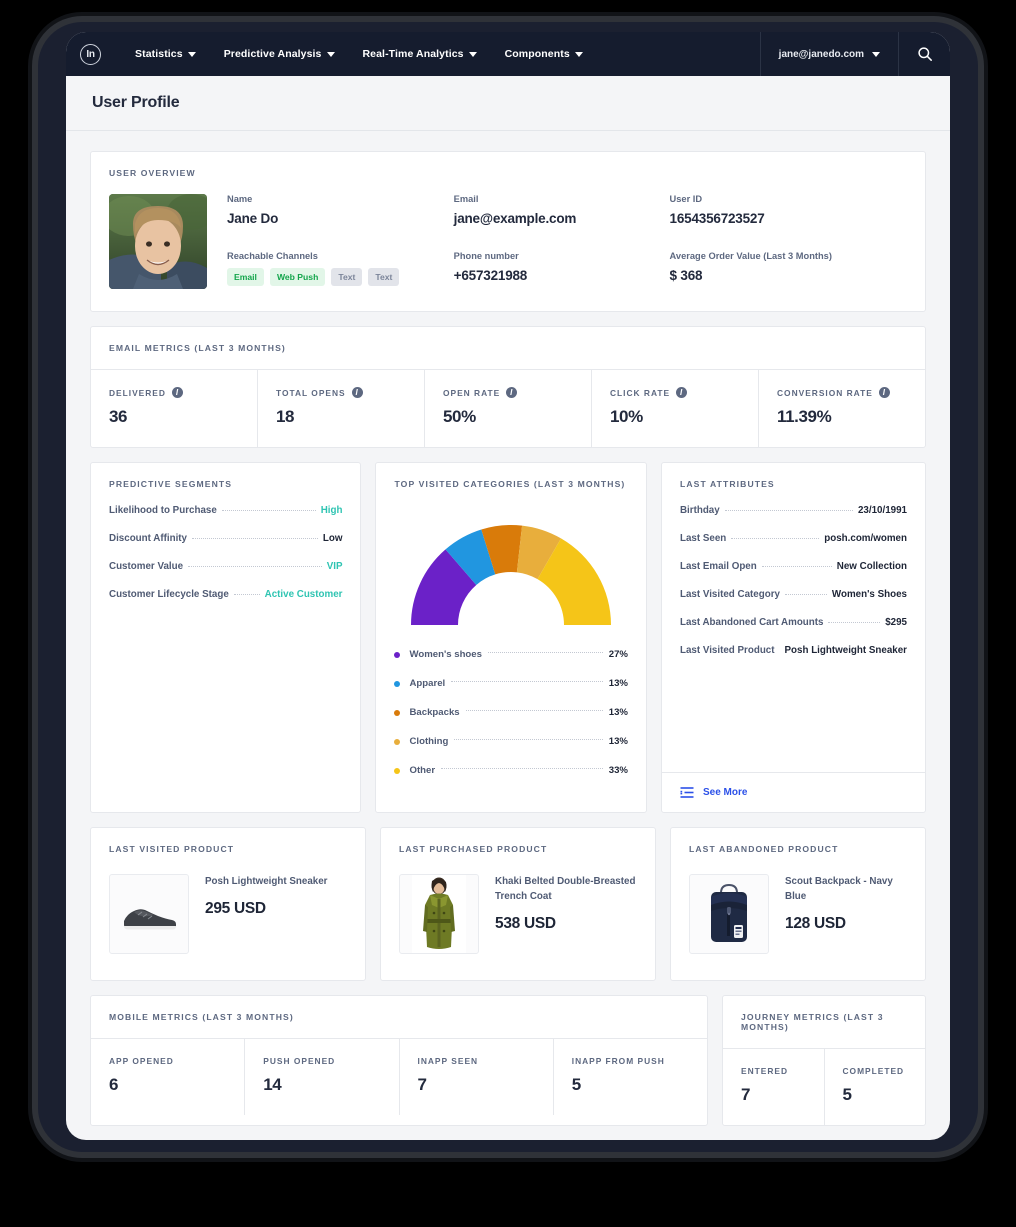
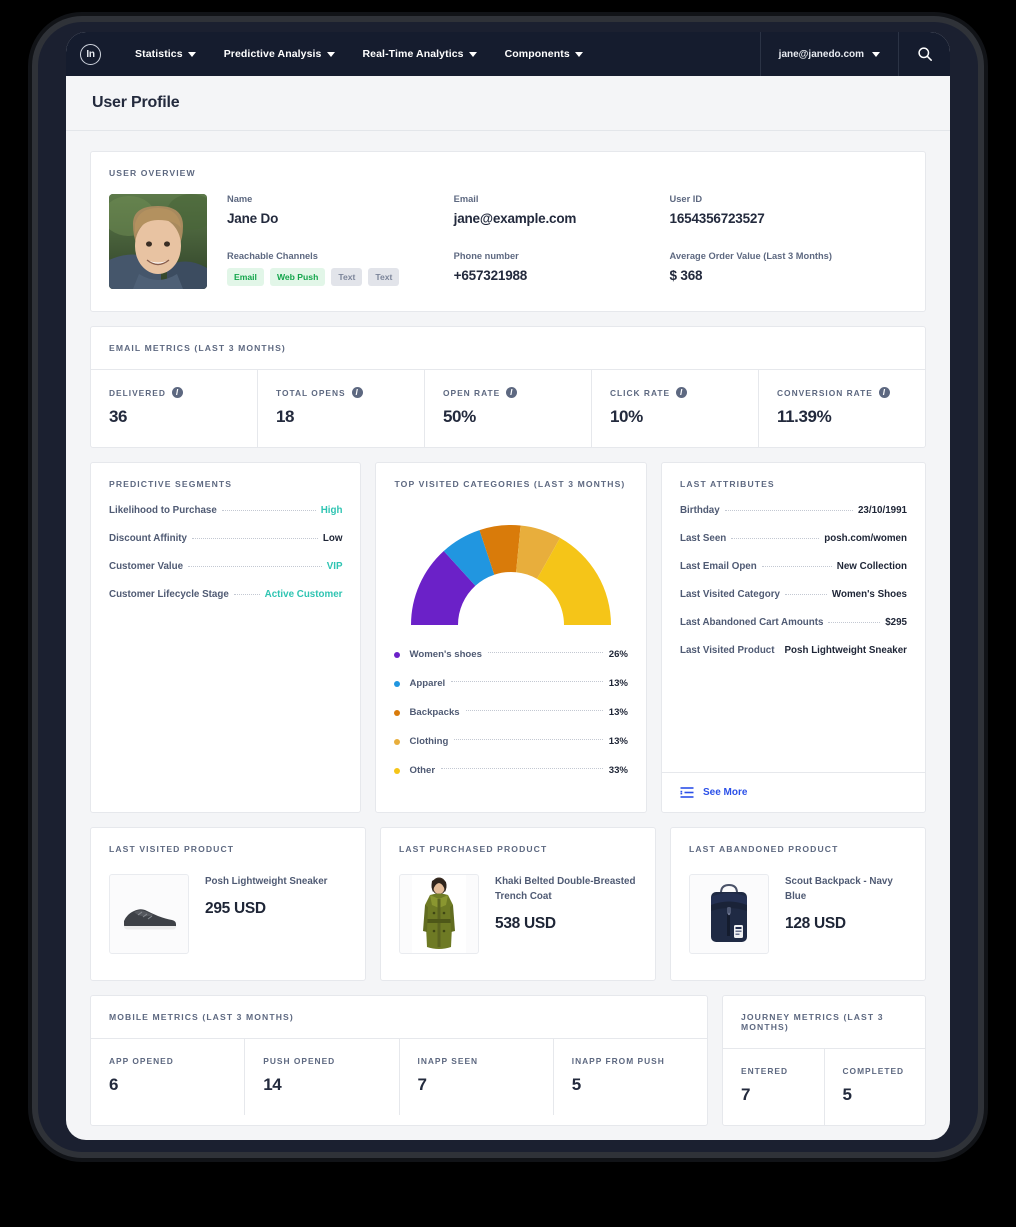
Women's shoes: 27% -> 26%
